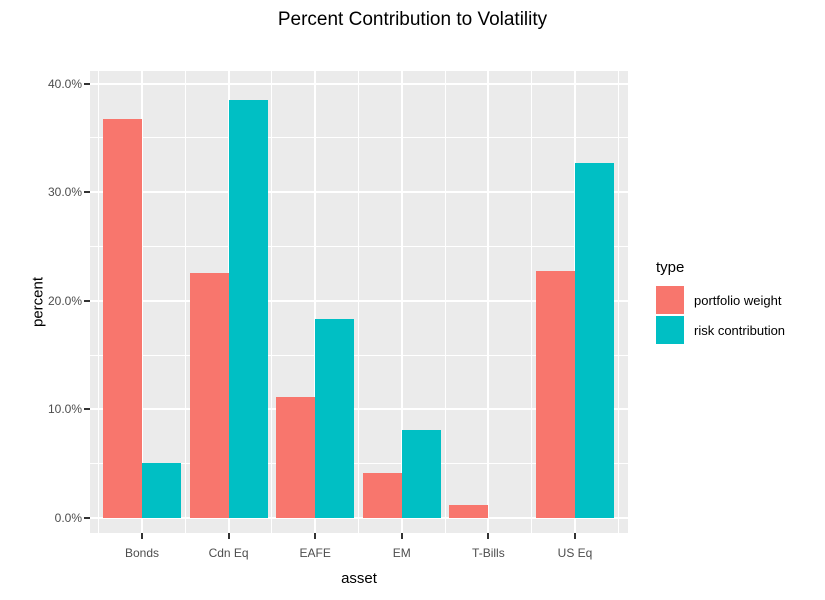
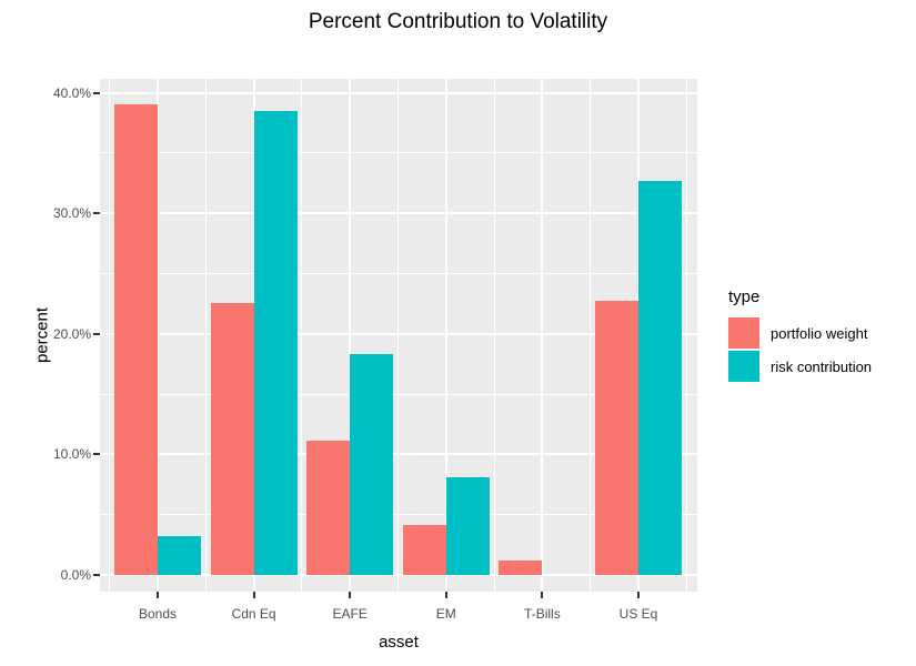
portfolio weight/Bonds: 36.7% -> 39.0%
risk contribution/Bonds: 5.1% -> 3.2%
